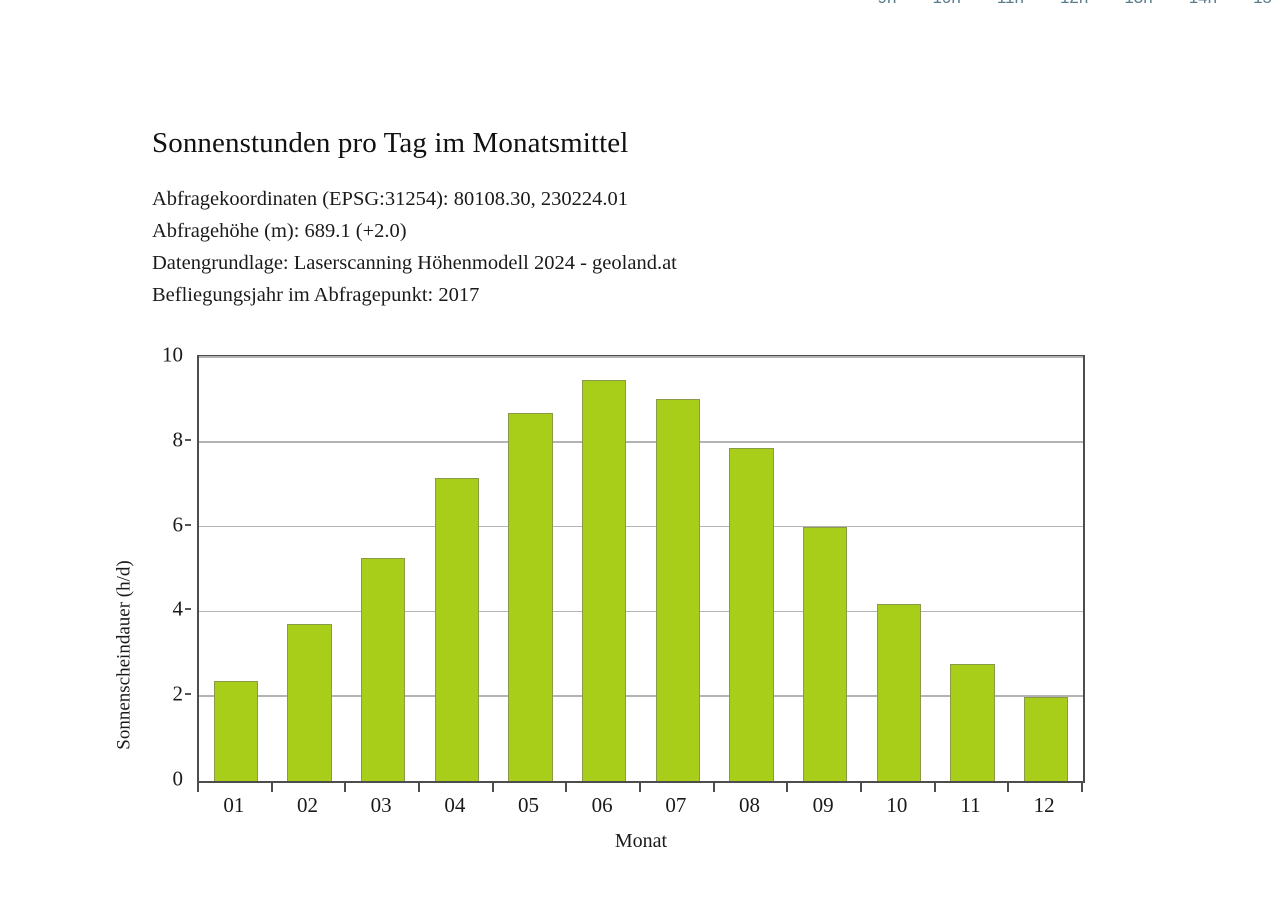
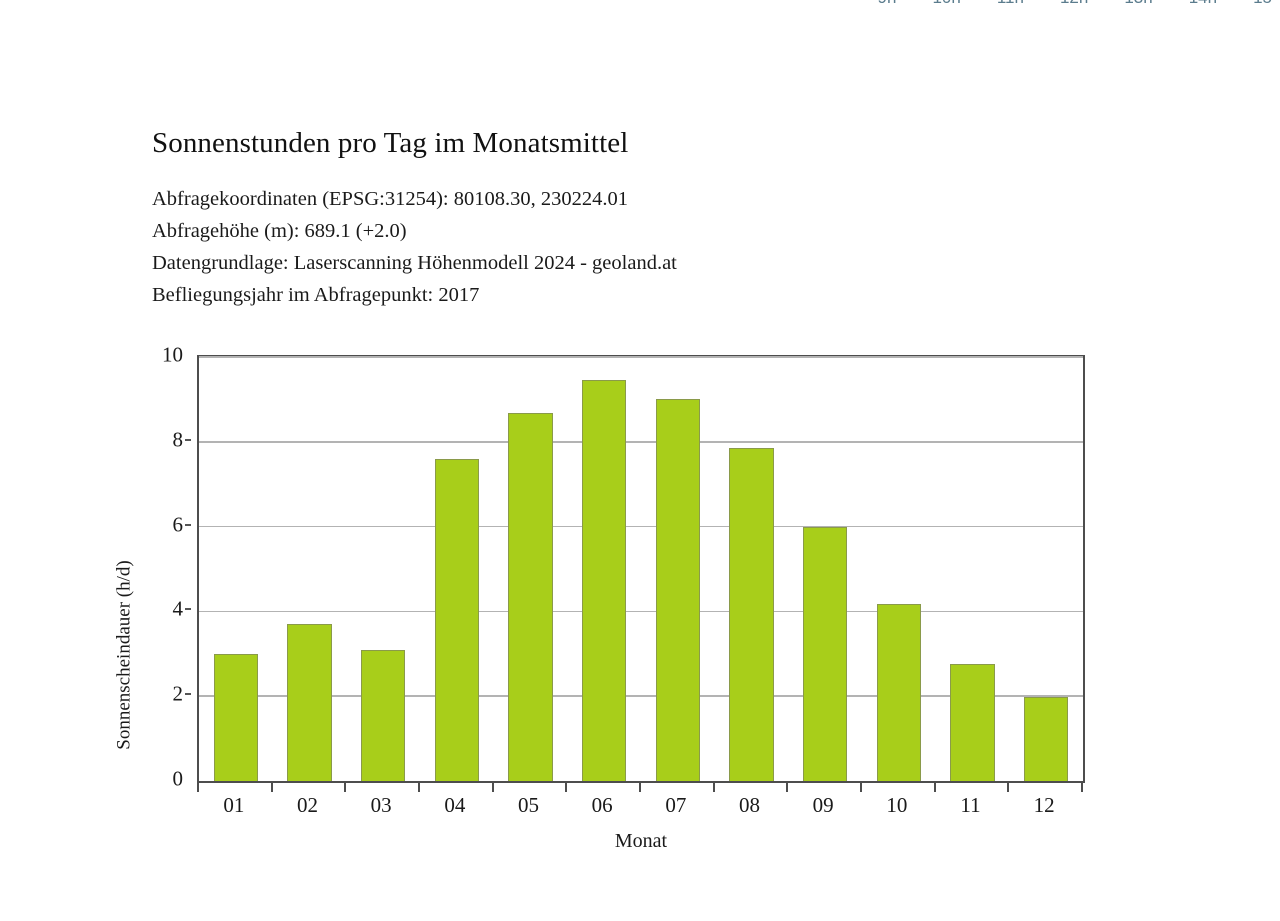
01: 2.4 -> 3.0
03: 5.2 -> 3.1
04: 7.2 -> 7.6
